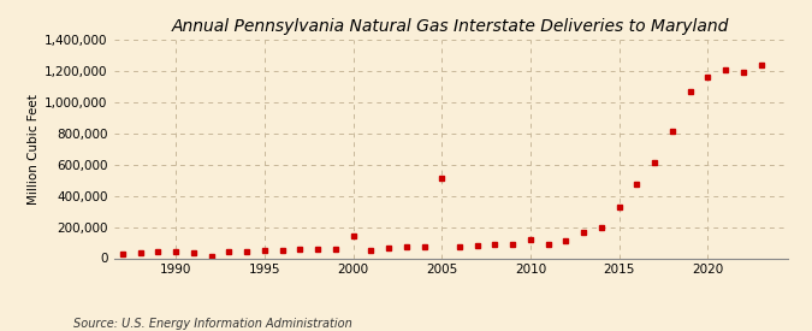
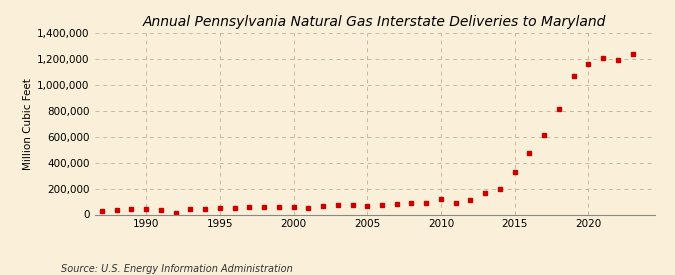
2000: 140,000 -> 60,000
2005: 510,000 -> 70,000
